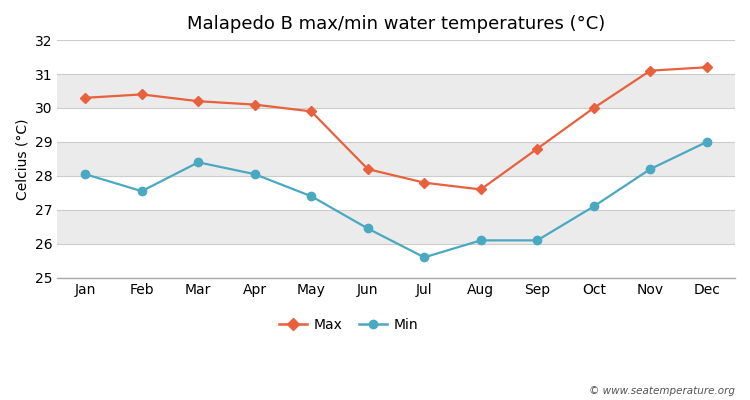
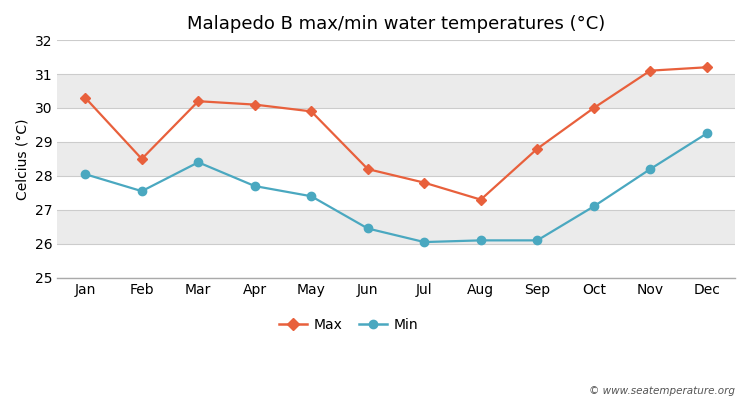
Max/Feb: 30.4 -> 28.5
Min/Apr: 28.05 -> 27.70
Min/Jul: 25.60 -> 26.05
Max/Aug: 27.6 -> 27.3
Min/Dec: 29.00 -> 29.25
